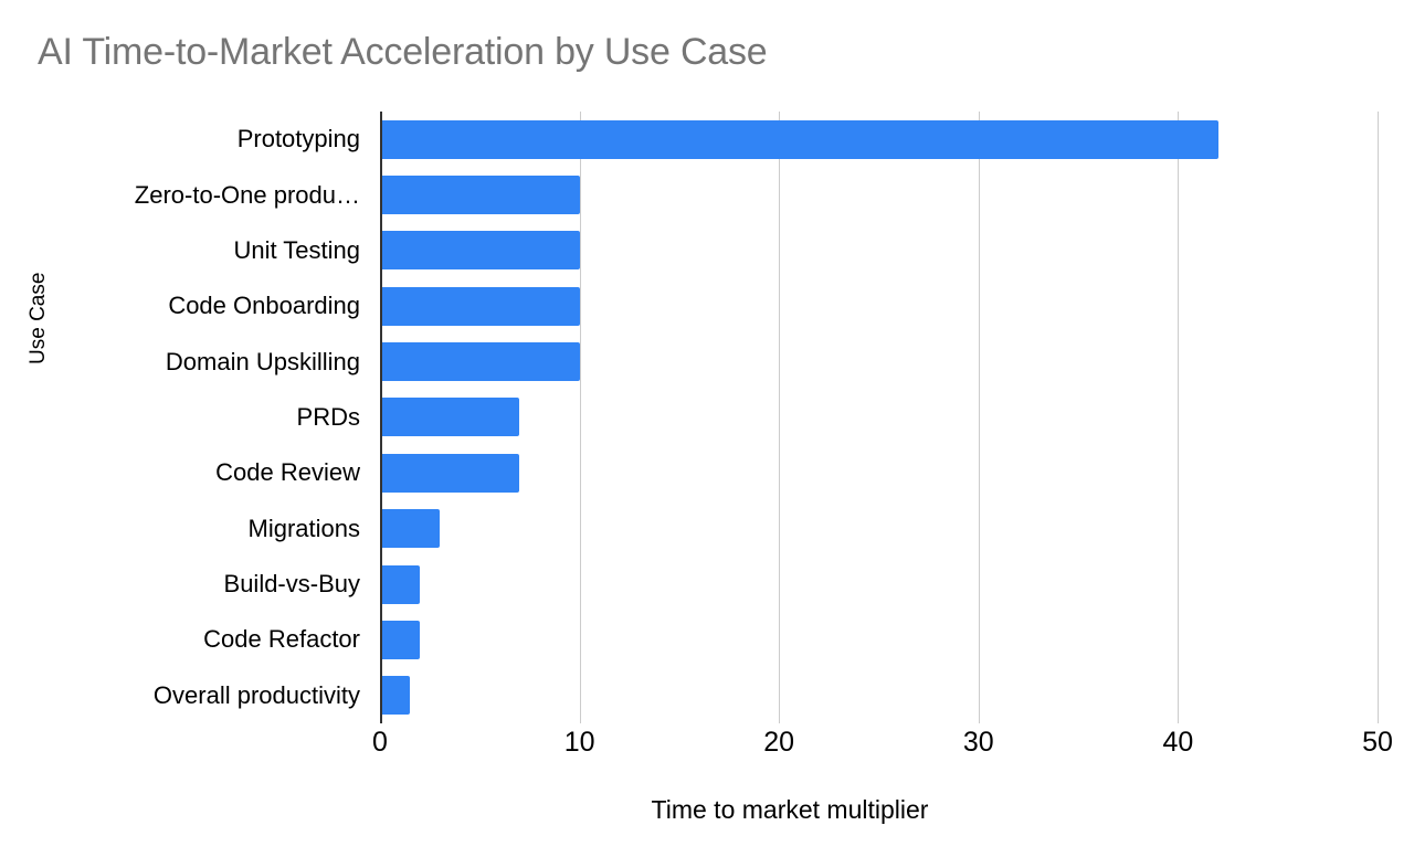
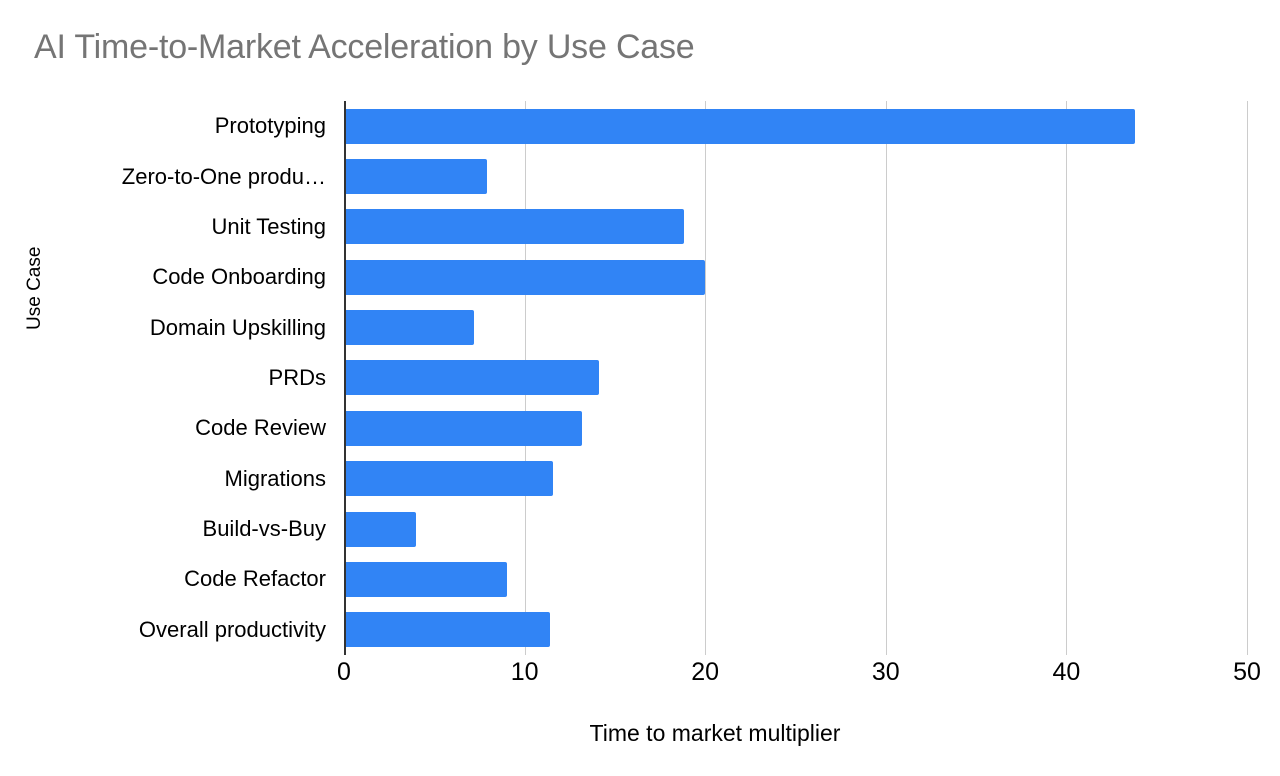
Prototyping: 42.0 -> 43.8
Zero-to-One produ…: 10.0 -> 7.9
Unit Testing: 10.0 -> 18.8
Code Onboarding: 10.0 -> 20.0
Domain Upskilling: 10.0 -> 7.2
PRDs: 7.0 -> 14.1
Code Review: 7.0 -> 13.2
Migrations: 3.0 -> 11.6
Build-vs-Buy: 2.0 -> 4.0
Code Refactor: 2.0 -> 9.0
Overall productivity: 1.5 -> 11.4
